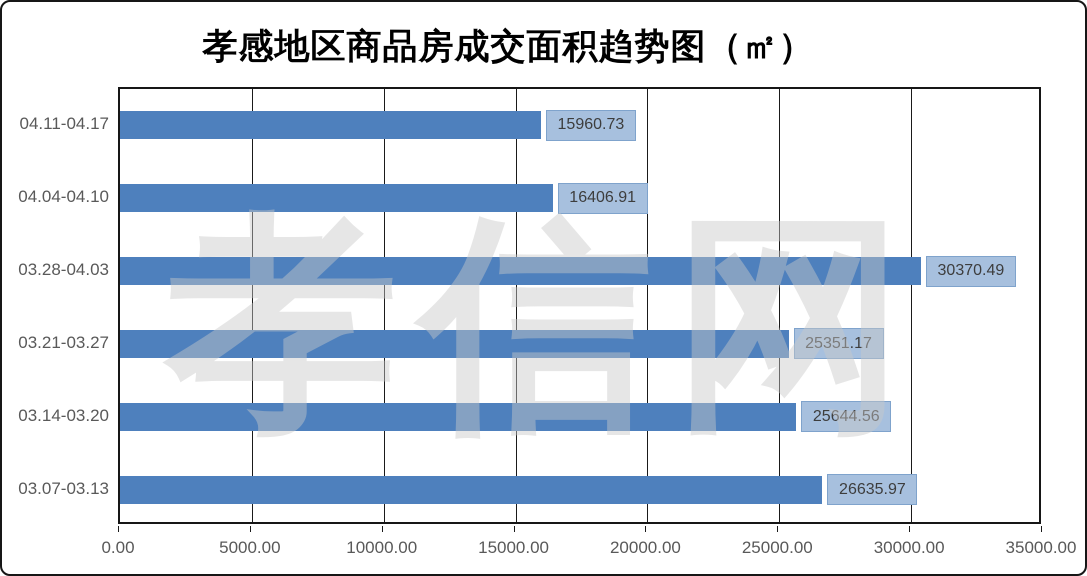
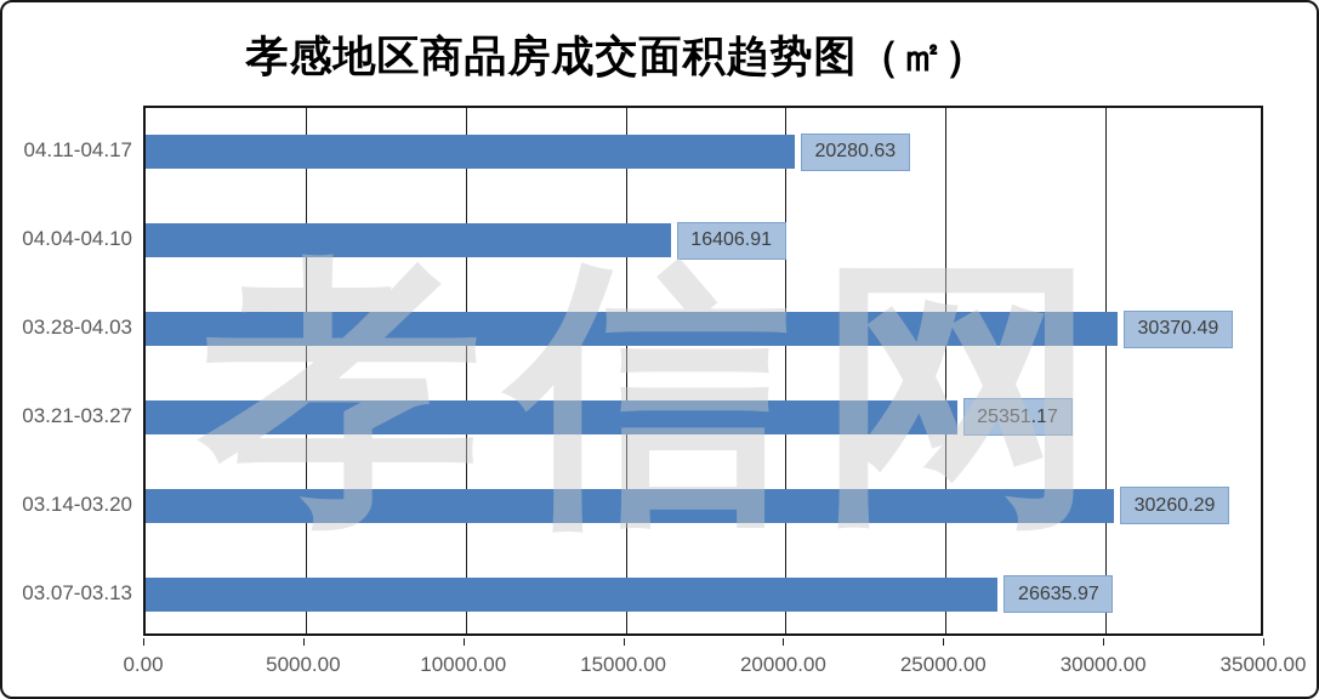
04.11-04.17: 15960.73 -> 20280.63
03.14-03.20: 25644.56 -> 30260.29
